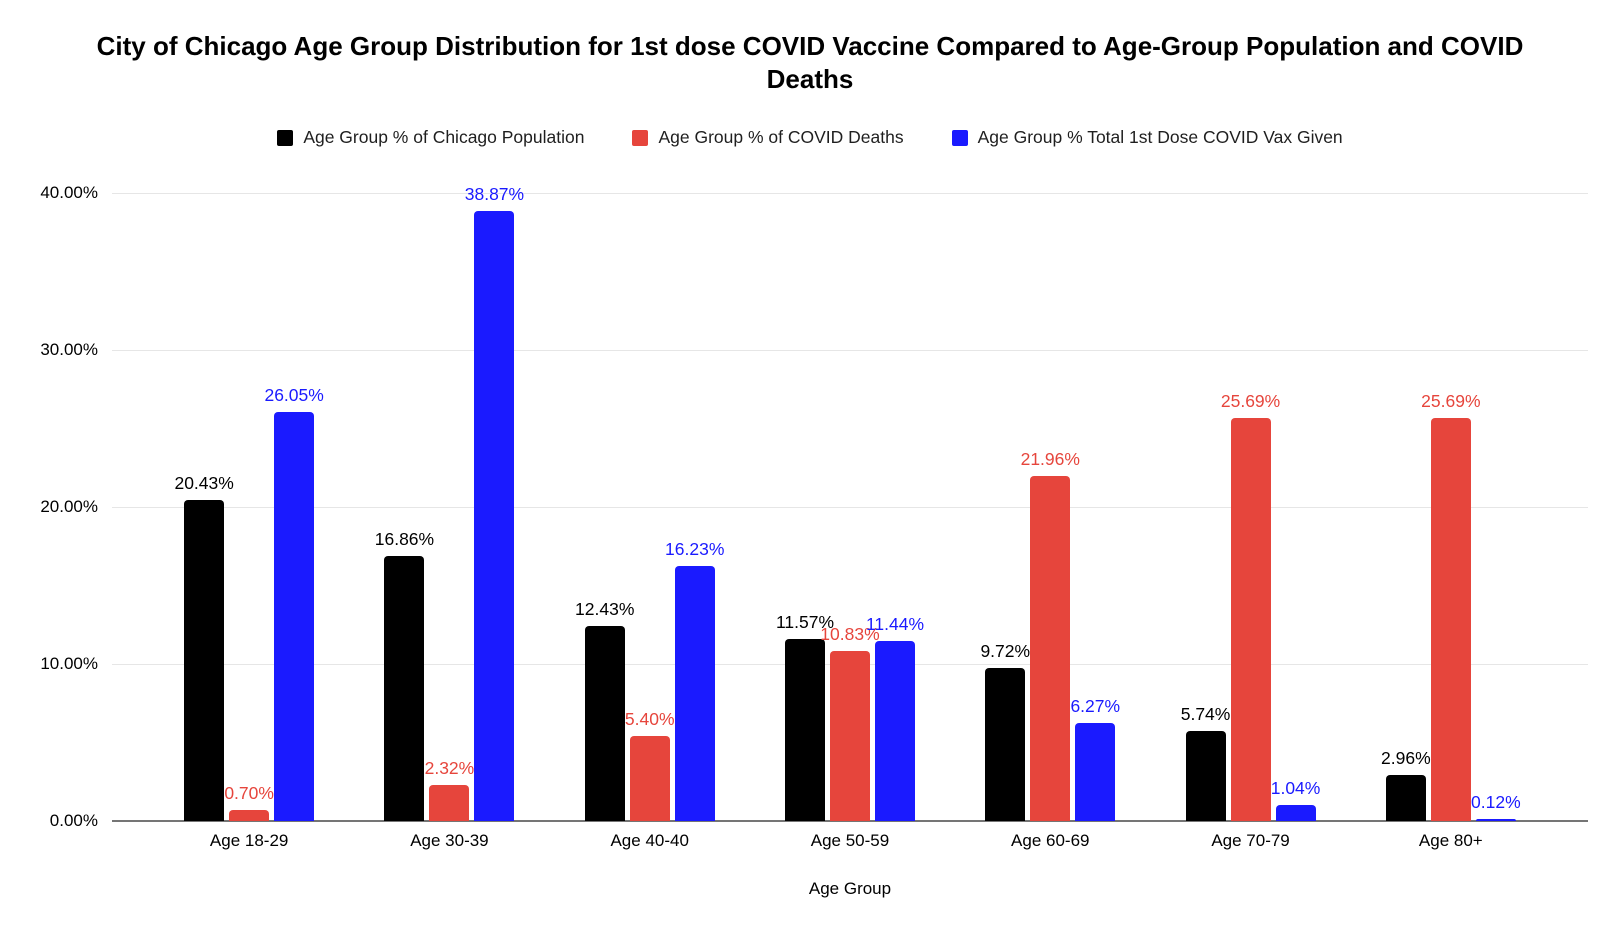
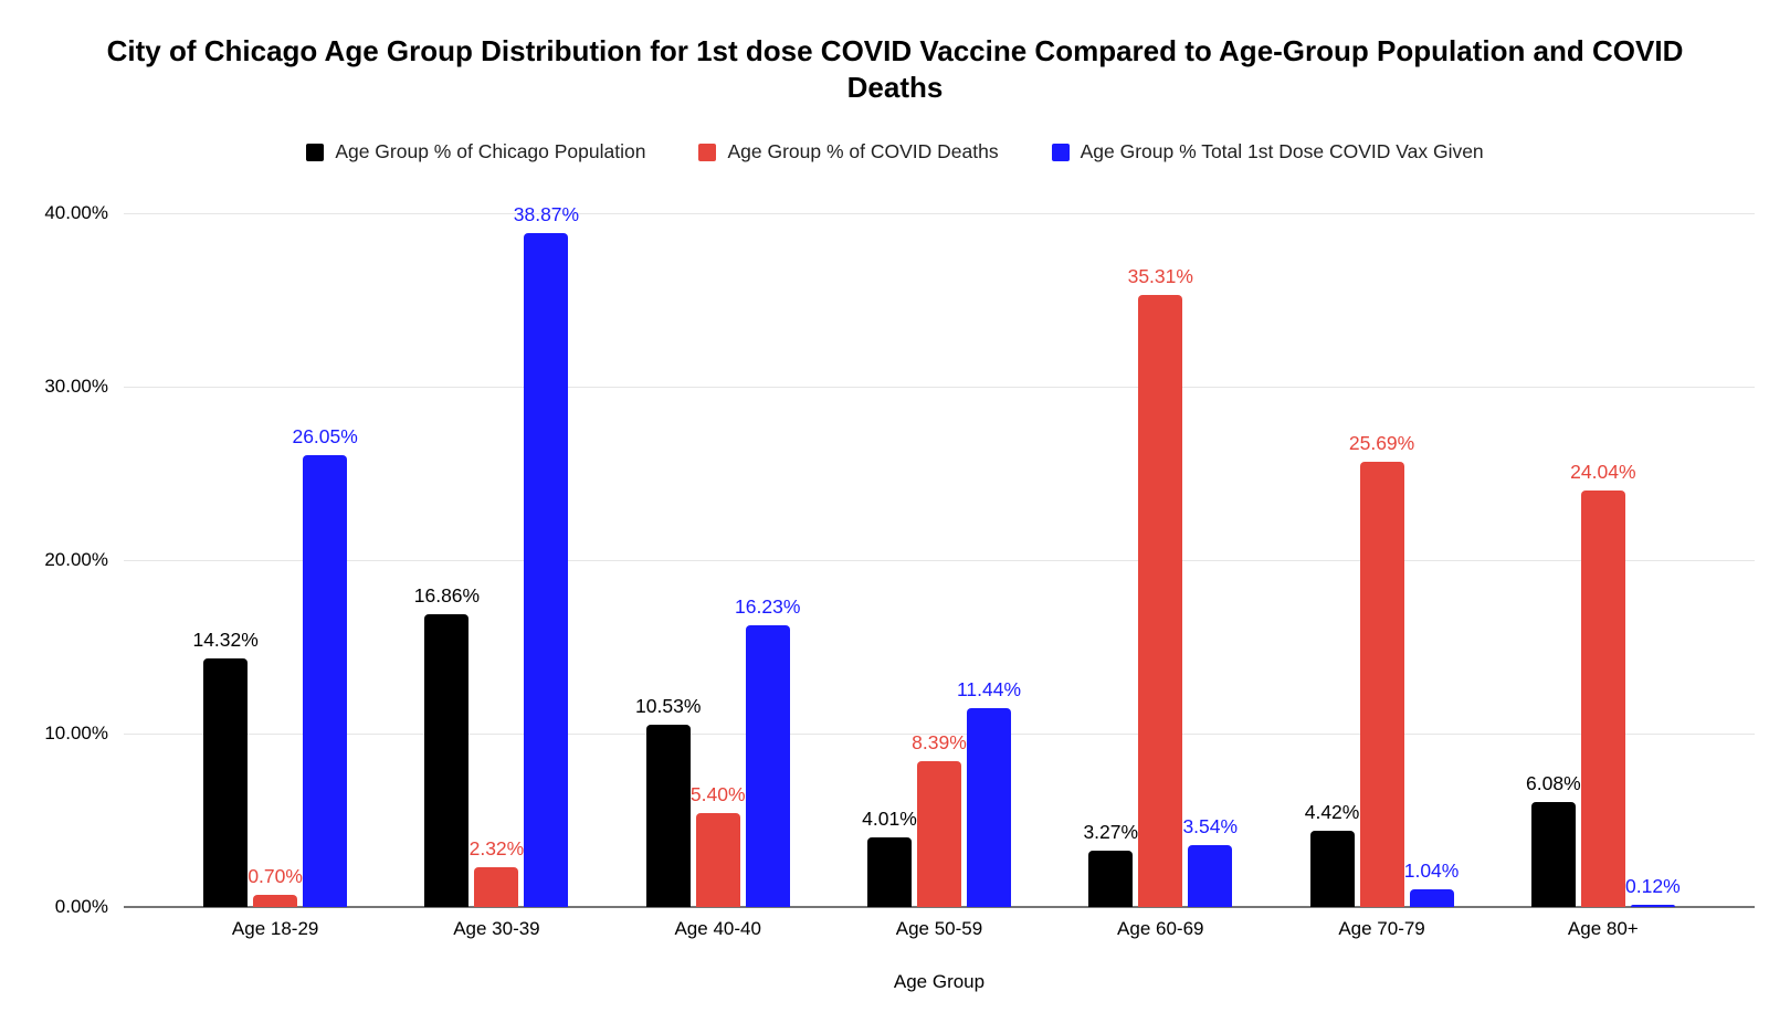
Age Group % of Chicago Population/Age 18-29: 20.43% -> 14.32%
Age Group % of Chicago Population/Age 40-40: 12.43% -> 10.53%
Age Group % of Chicago Population/Age 50-59: 11.57% -> 4.01%
Age Group % of COVID Deaths/Age 50-59: 10.83% -> 8.39%
Age Group % of Chicago Population/Age 60-69: 9.72% -> 3.27%
Age Group % of COVID Deaths/Age 60-69: 21.96% -> 35.31%
Age Group % Total 1st Dose COVID Vax Given/Age 60-69: 6.27% -> 3.54%
Age Group % of Chicago Population/Age 70-79: 5.74% -> 4.42%
Age Group % of Chicago Population/Age 80+: 2.96% -> 6.08%
Age Group % of COVID Deaths/Age 80+: 25.69% -> 24.04%
